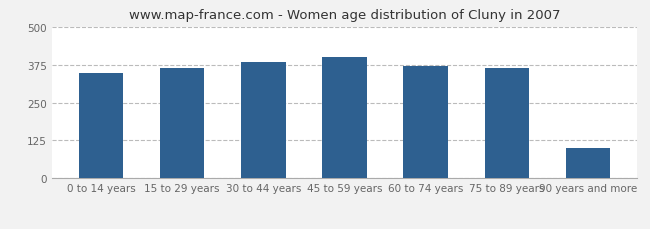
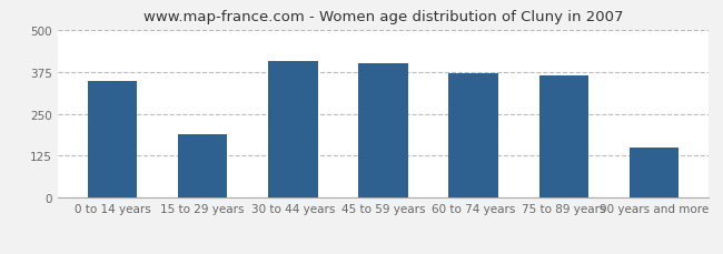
15 to 29 years: 362 -> 190
30 to 44 years: 385 -> 405
90 years and more: 100 -> 150
